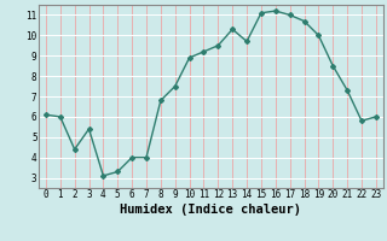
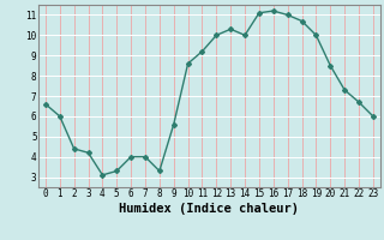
0: 6.1 -> 6.6
3: 5.4 -> 4.2
8: 6.8 -> 3.3
9: 7.5 -> 5.6
10: 8.9 -> 8.6
12: 9.5 -> 10.0
14: 9.7 -> 10.0
22: 5.8 -> 6.7
